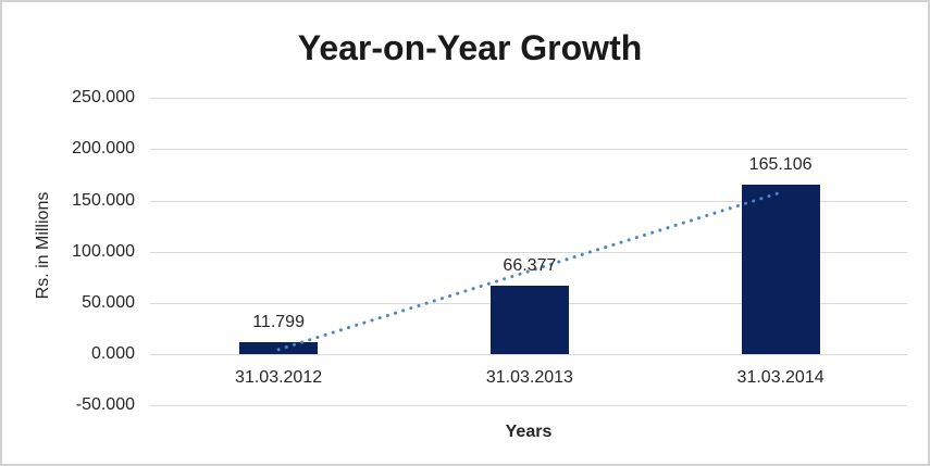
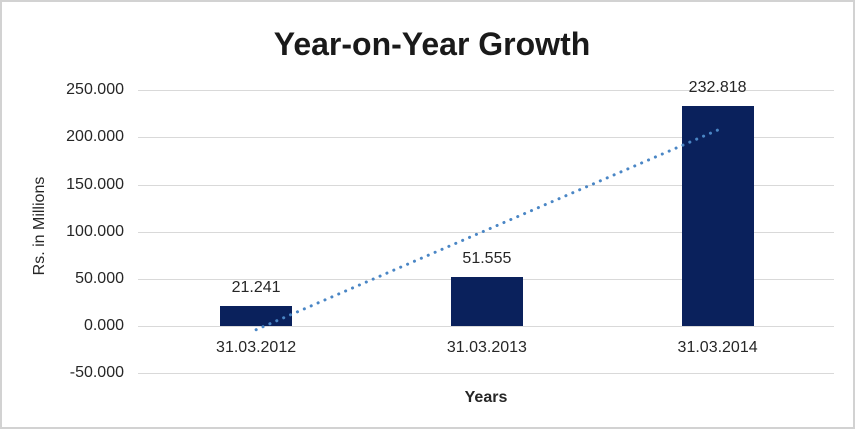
31.03.2012: 11.799 -> 21.241
31.03.2013: 66.377 -> 51.555
31.03.2014: 165.106 -> 232.818
